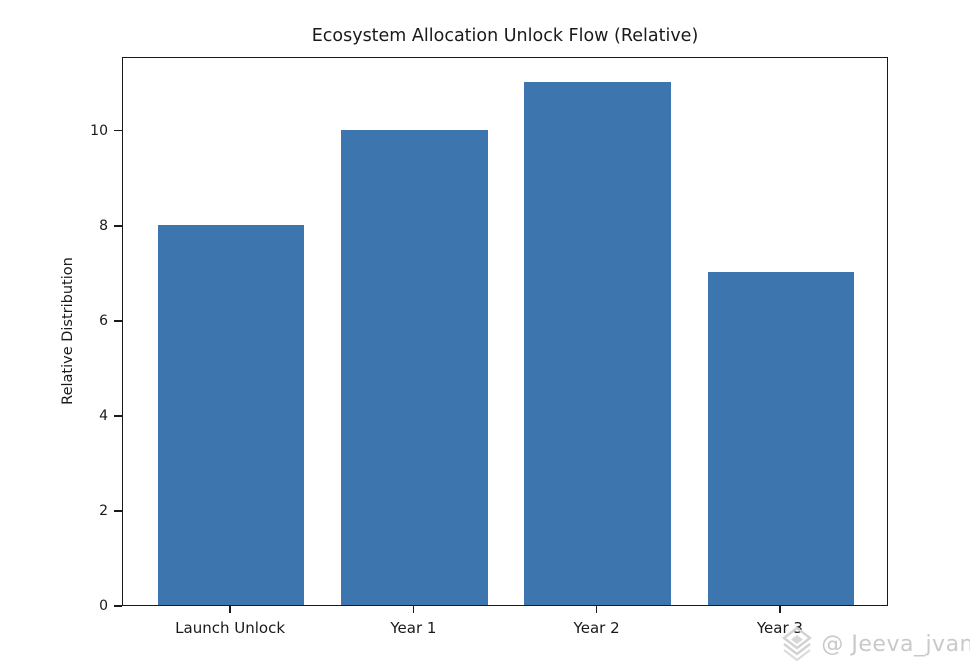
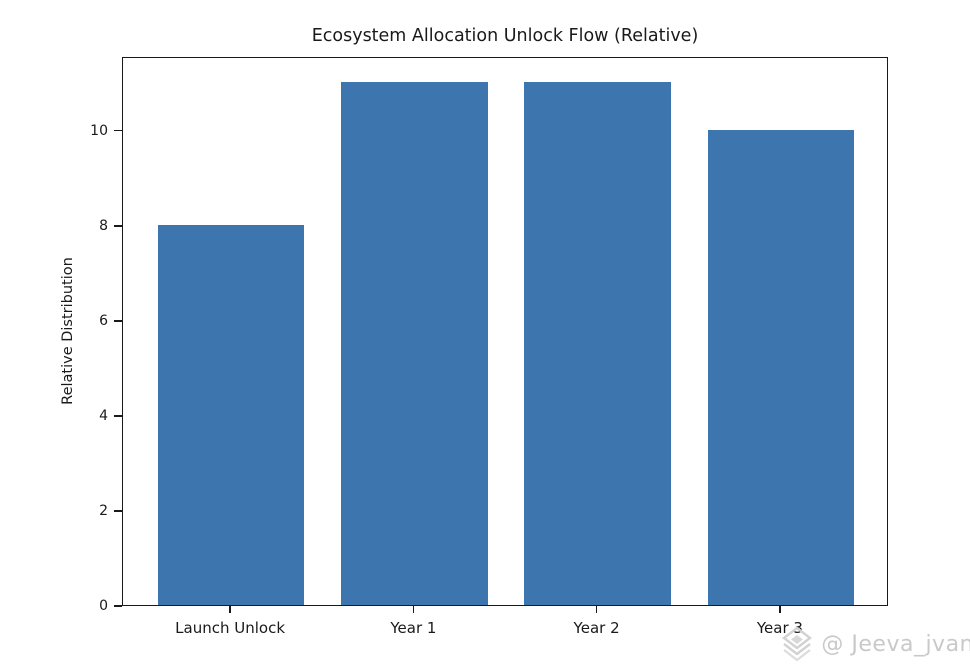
Year 1: 10 -> 11
Year 3: 7 -> 10
